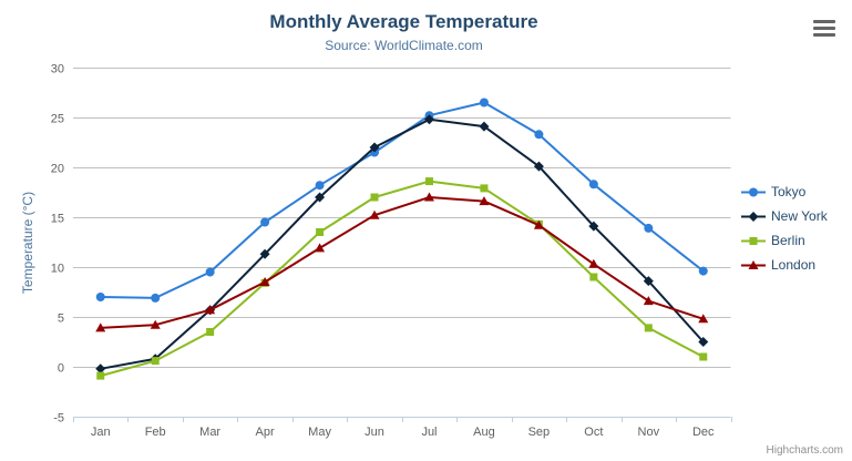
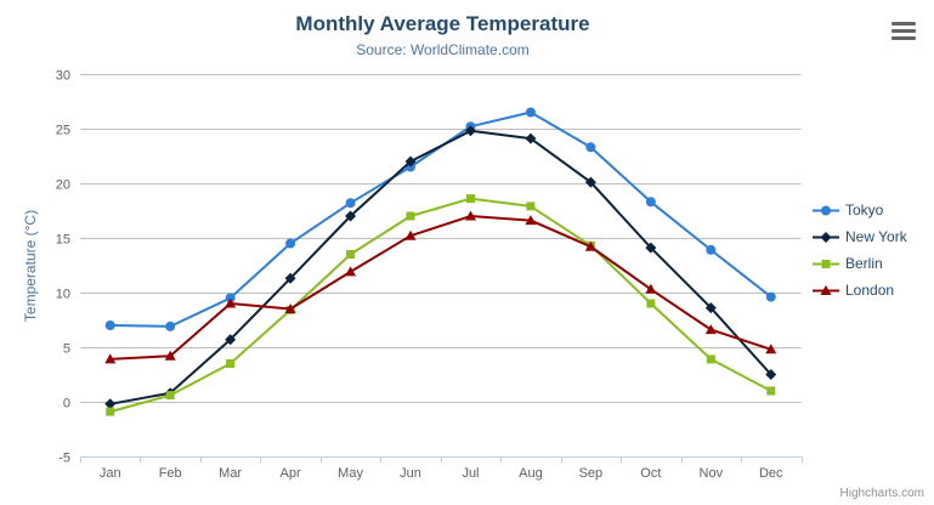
London/Mar: 6 -> 9
